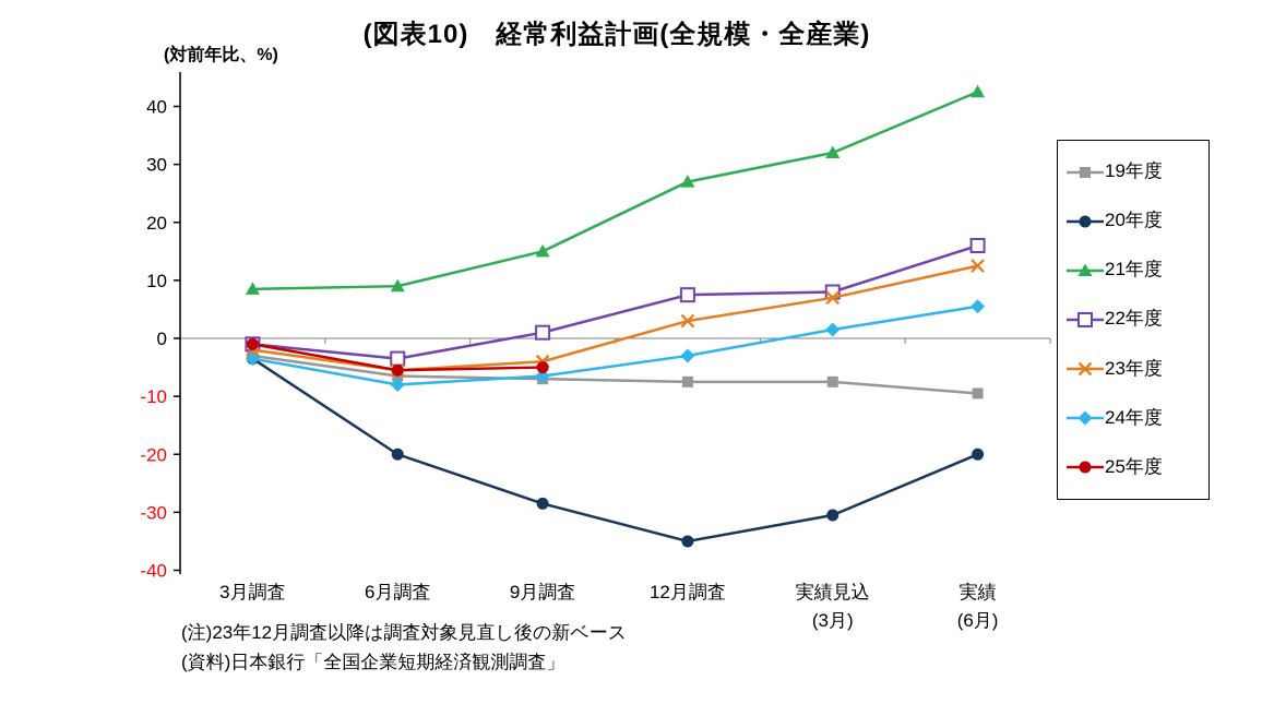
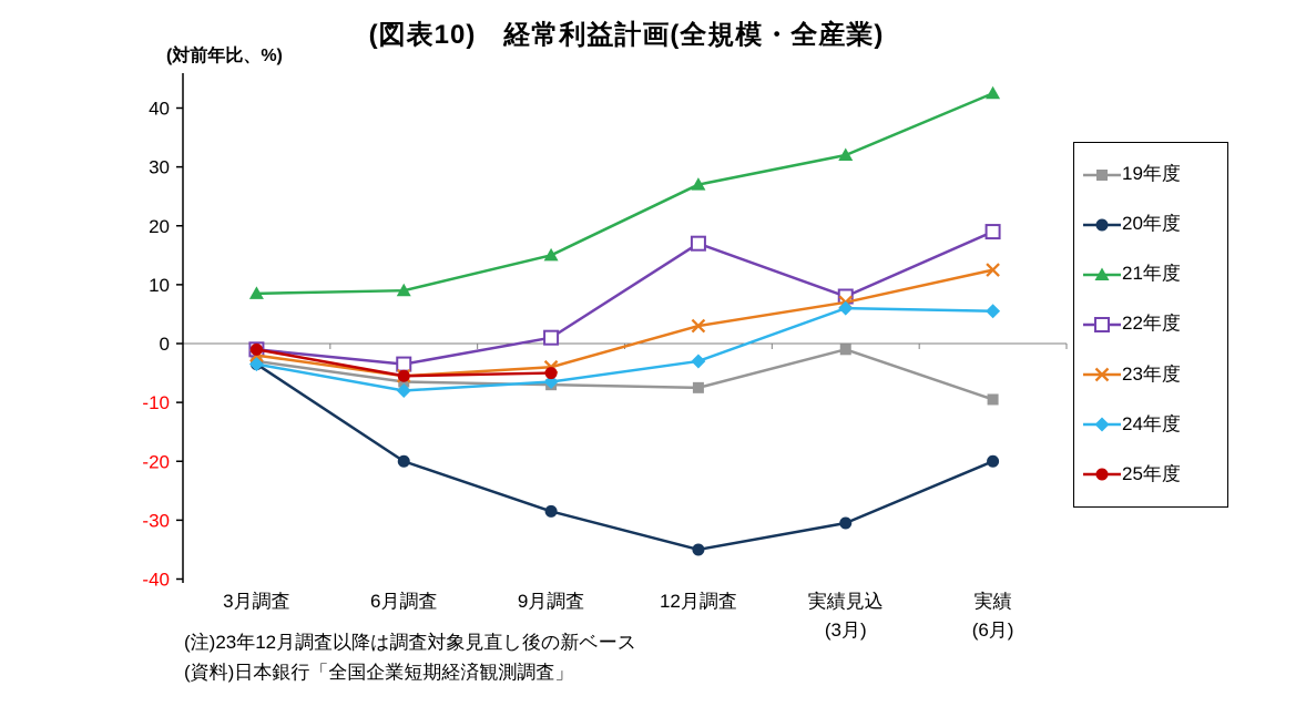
22年度/12月調査: 8 -> 17
19年度/実績見込: -8 -> -1
24年度/実績見込: 2 -> 6
22年度/実績: 16 -> 19
